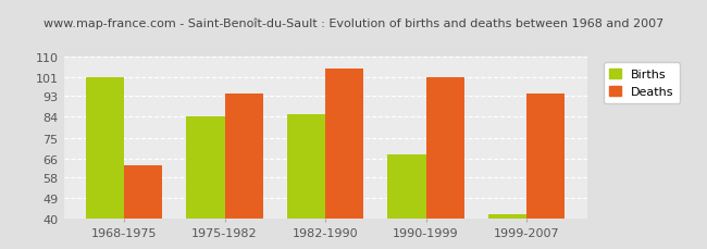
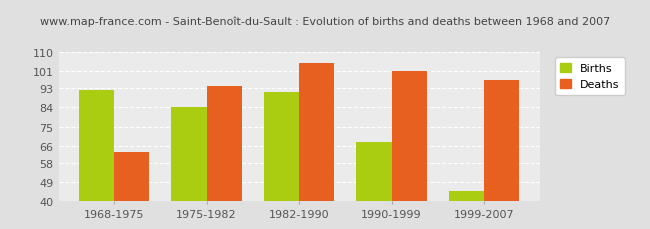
Births/1968-1975: 101 -> 92
Births/1982-1990: 85 -> 91
Births/1999-2007: 42 -> 45
Deaths/1999-2007: 94 -> 97
